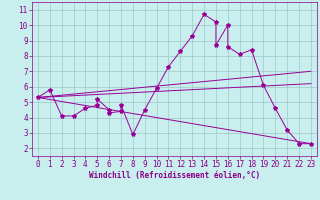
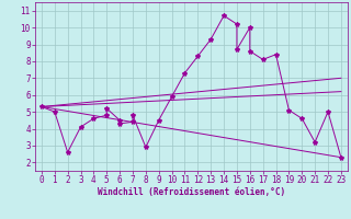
1: 5.8 -> 5.0
2: 4.1 -> 2.6
19: 6.1 -> 5.1
22: 2.3 -> 5.0
